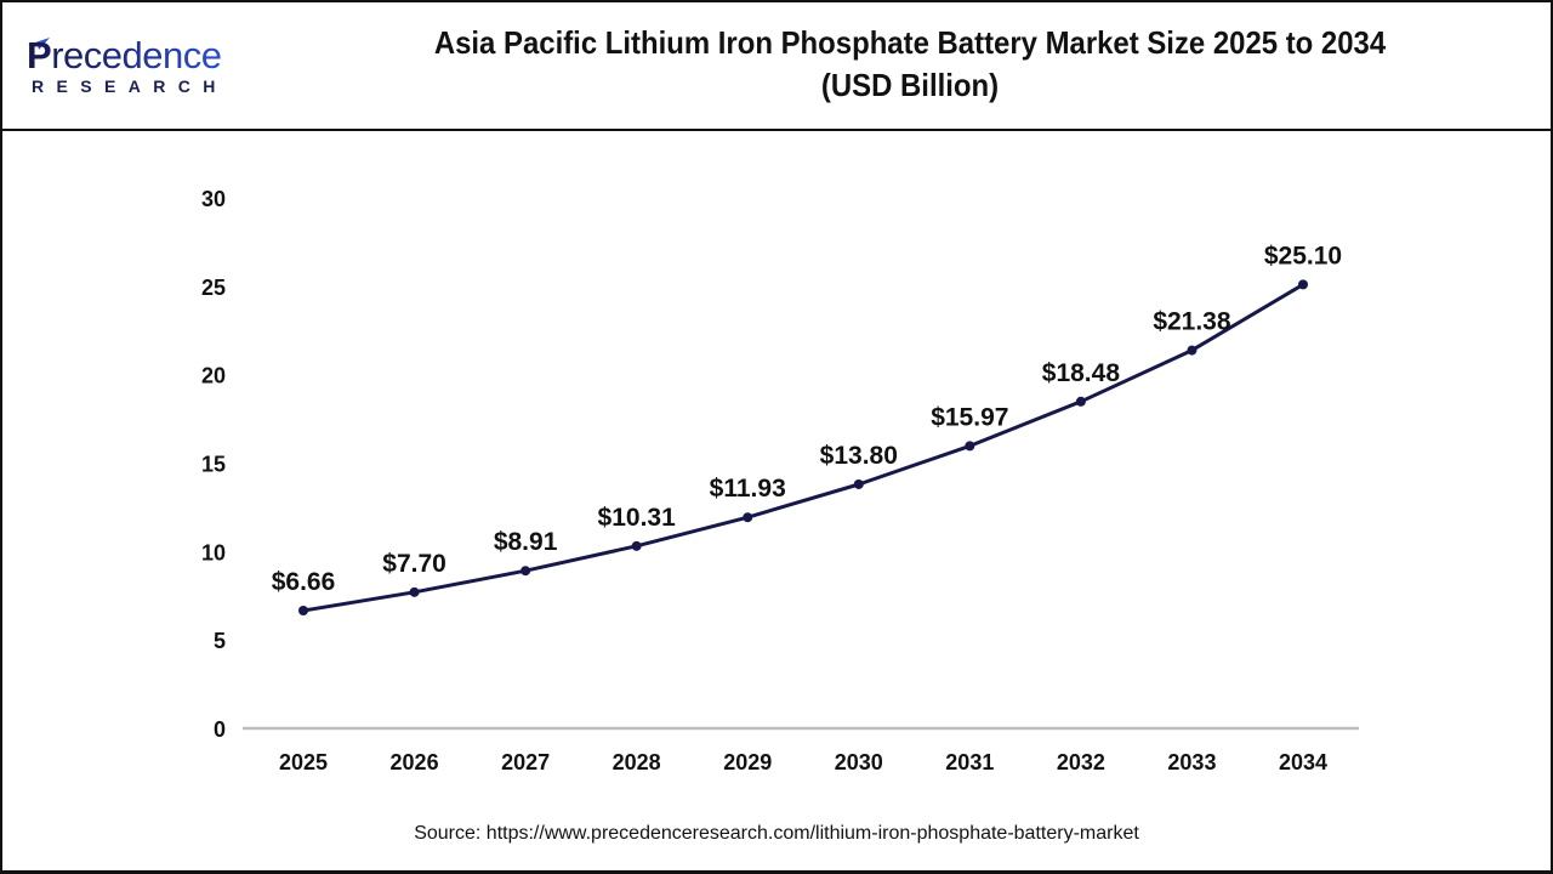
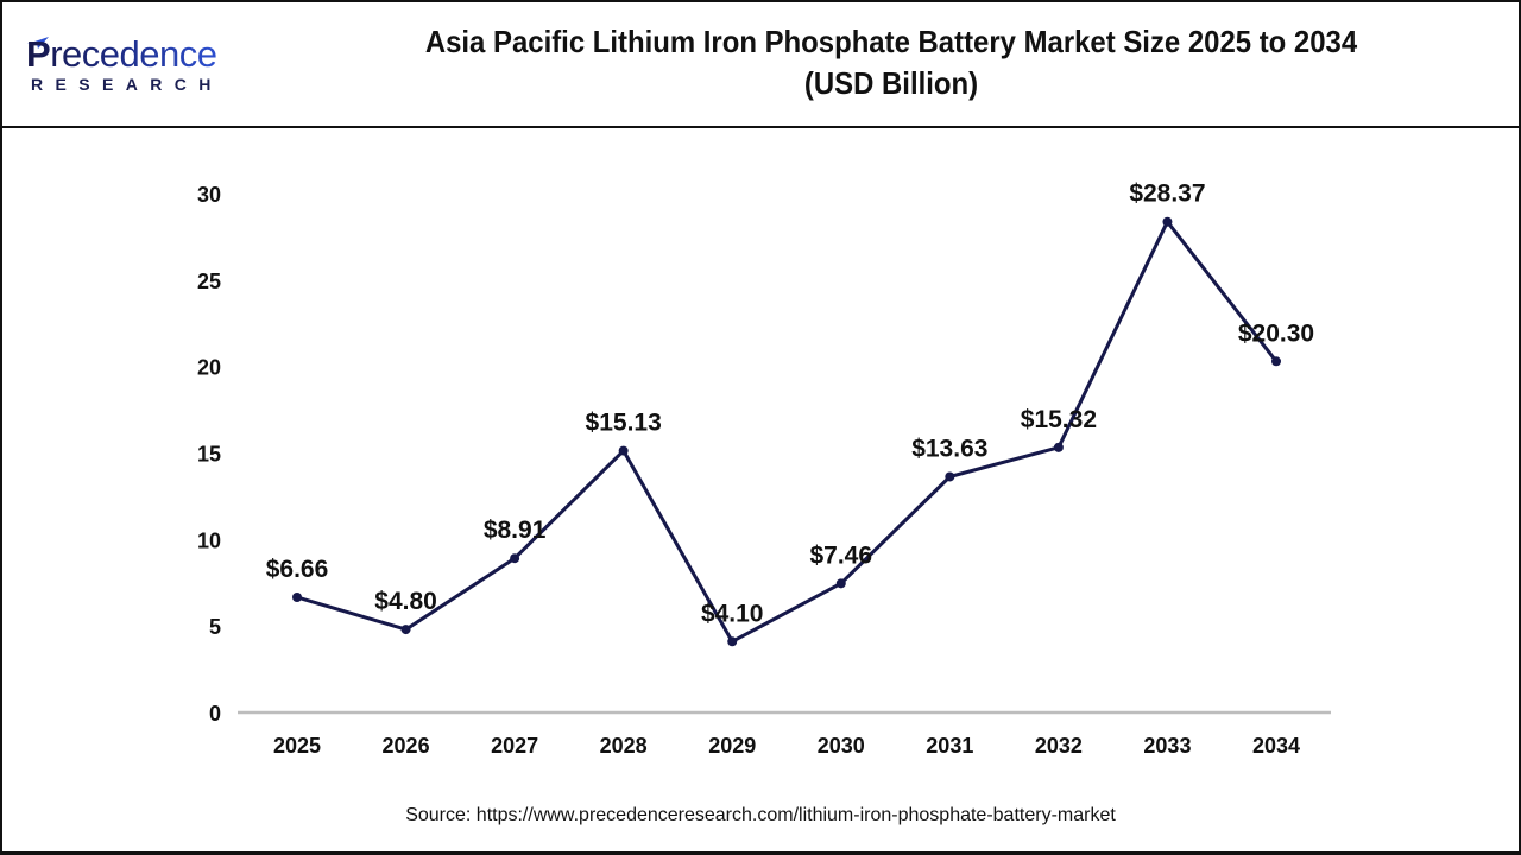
2026: $7.70 -> $4.80
2028: $10.31 -> $15.13
2029: $11.93 -> $4.10
2030: $13.80 -> $7.46
2031: $15.97 -> $13.63
2032: $18.48 -> $15.32
2033: $21.38 -> $28.37
2034: $25.10 -> $20.30
